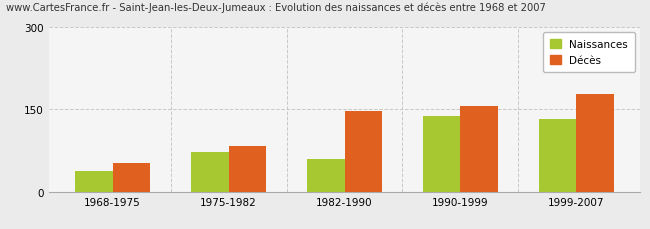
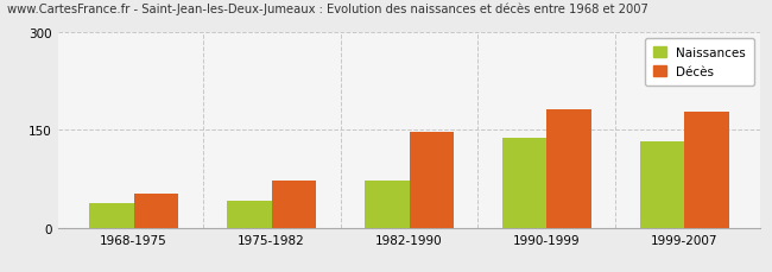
Naissances/1975-1982: 72 -> 42
Décès/1975-1982: 84 -> 72
Naissances/1982-1990: 60 -> 72
Décès/1990-1999: 156 -> 182
